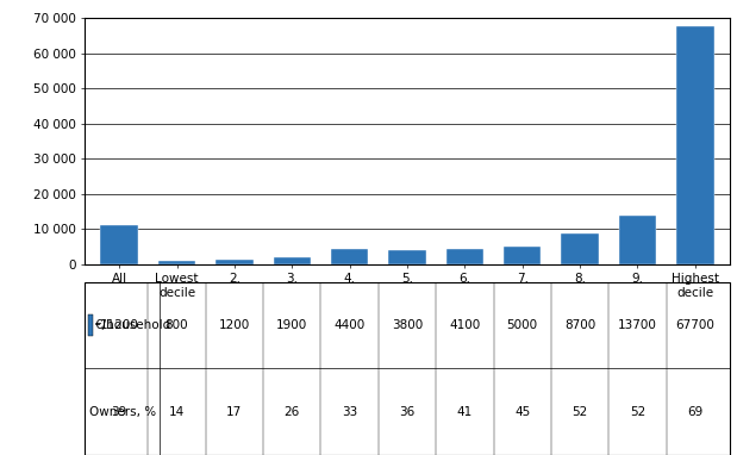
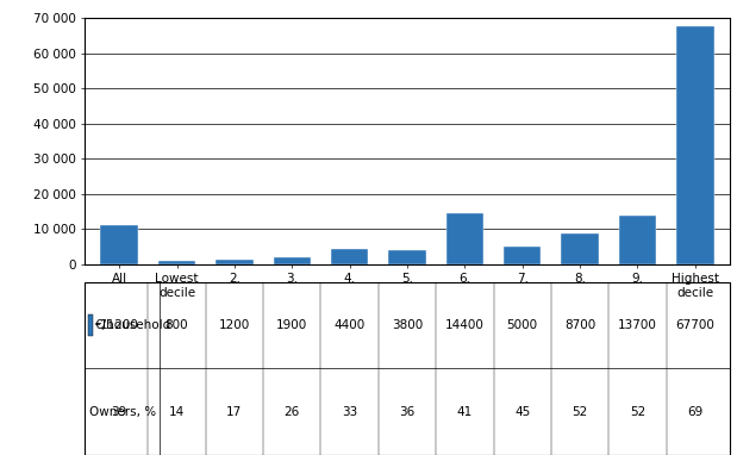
6.: 4100 -> 14400
